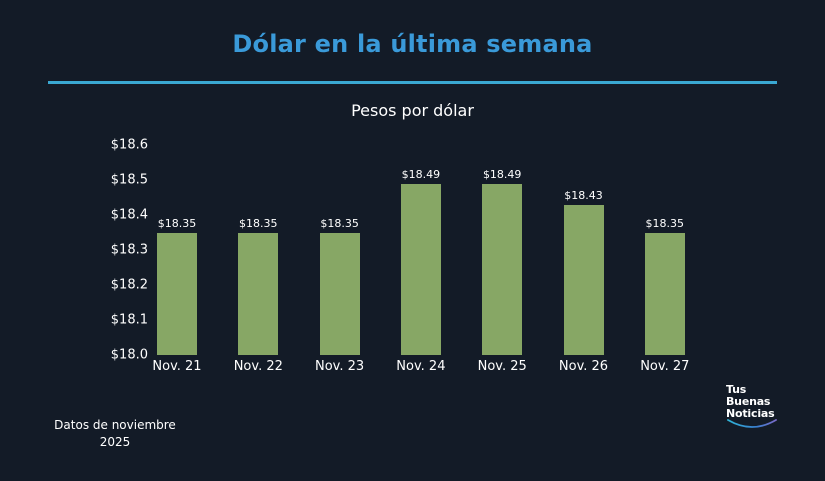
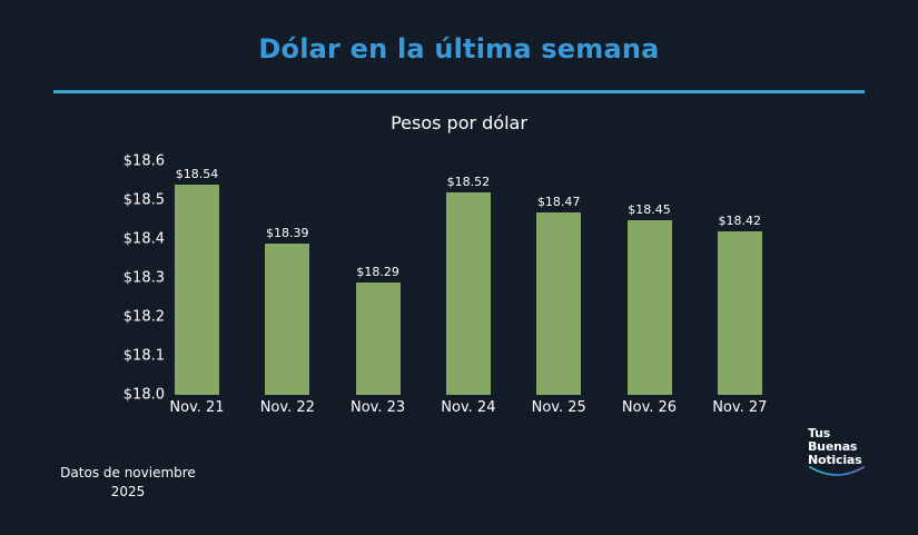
Nov. 21: $18.35 -> $18.54
Nov. 22: $18.35 -> $18.39
Nov. 23: $18.35 -> $18.29
Nov. 24: $18.49 -> $18.52
Nov. 25: $18.49 -> $18.47
Nov. 26: $18.43 -> $18.45
Nov. 27: $18.35 -> $18.42
